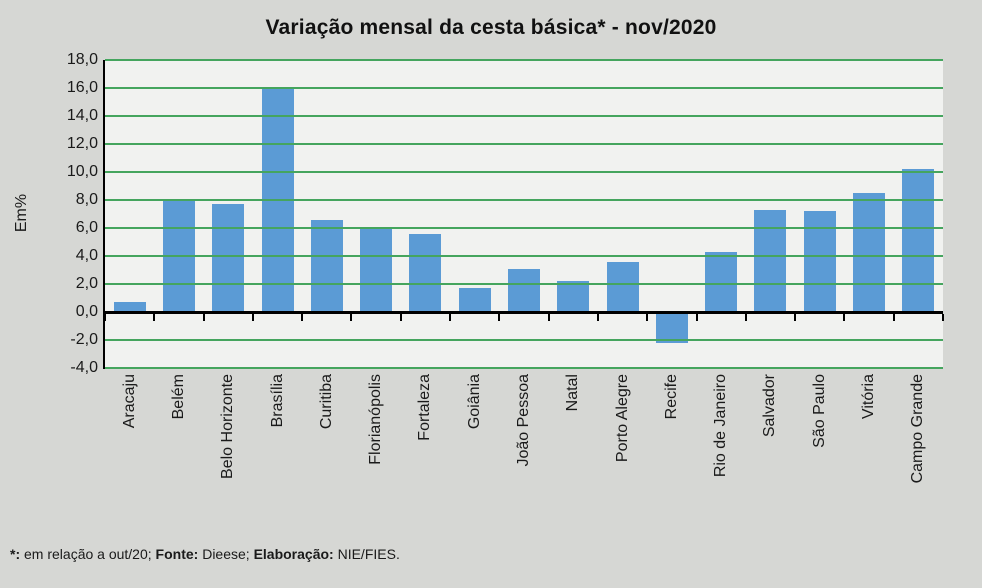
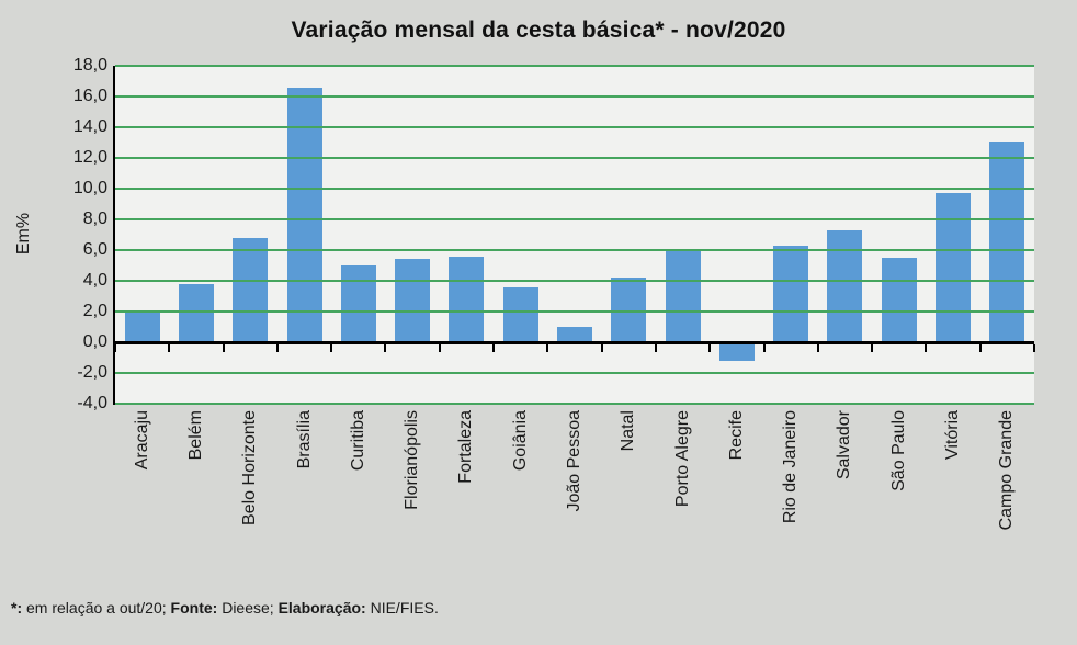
Aracaju: 0,7 -> 2,0
Belém: 8,1 -> 3,8
Belo Horizonte: 7,7 -> 6,8
Brasília: 15,9 -> 16,6
Curitiba: 6,6 -> 5,0
Florianópolis: 6,1 -> 5,4
Goiânia: 1,7 -> 3,6
João Pessoa: 3,1 -> 1,0
Natal: 2,2 -> 4,2
Porto Alegre: 3,6 -> 6,1
Recife: -2,2 -> -1,2
Rio de Janeiro: 4,3 -> 6,3
São Paulo: 7,2 -> 5,5
Vitória: 8,5 -> 9,7
Campo Grande: 10,2 -> 13,1
